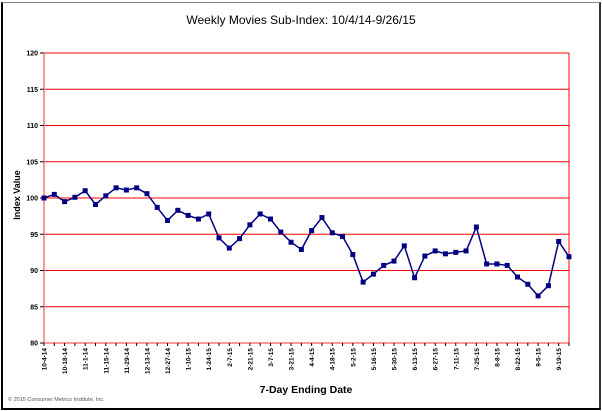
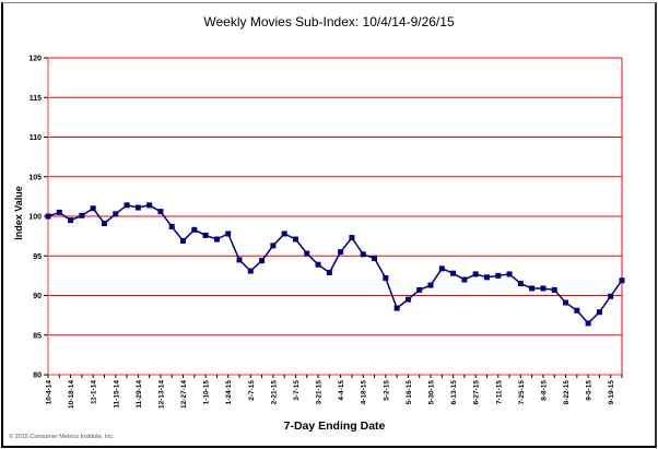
6-13-15: 89 -> 93
7-25-15: 96 -> 92
9-19-15: 94 -> 90
